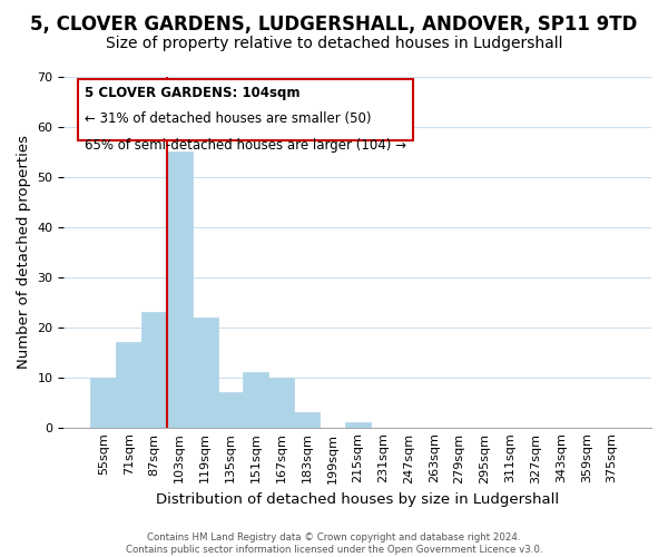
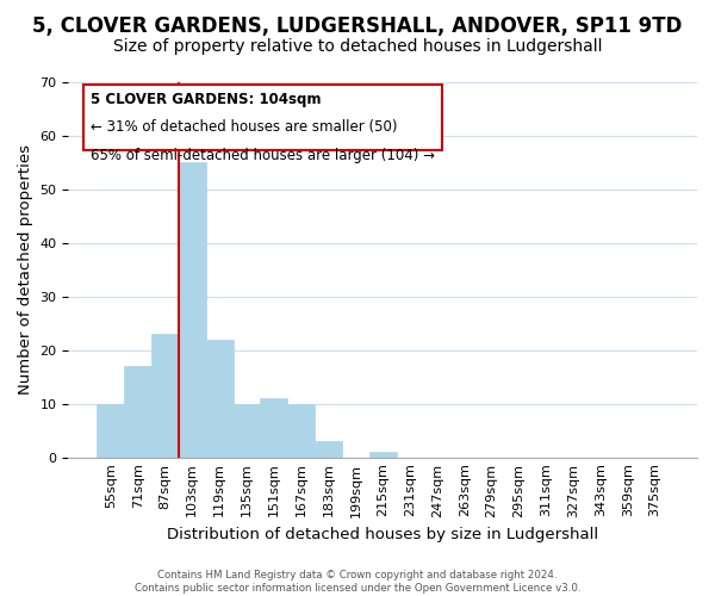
135sqm: 7 -> 10
